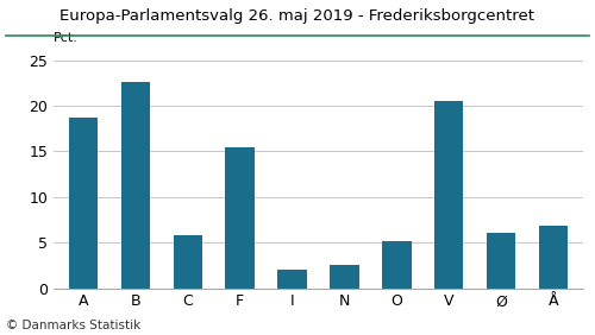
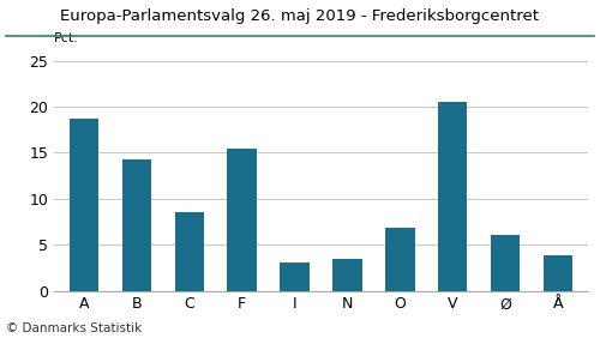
B: 22.6 -> 14.3
C: 5.8 -> 8.5
I: 2.0 -> 3.1
N: 2.6 -> 3.5
O: 5.2 -> 6.8
Å: 6.8 -> 3.8
